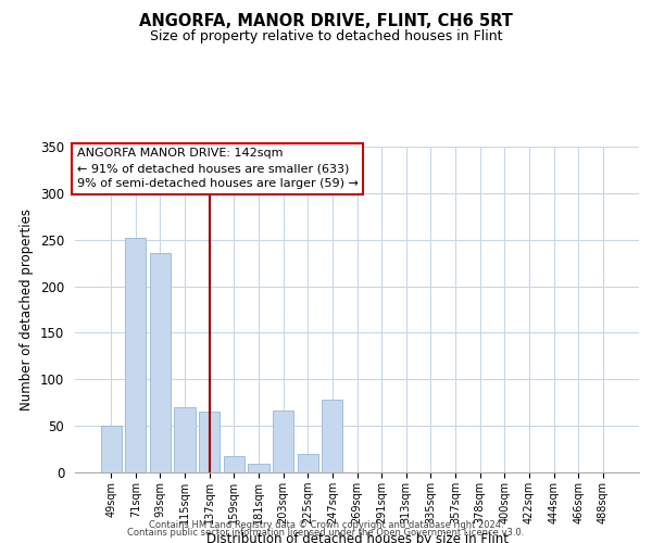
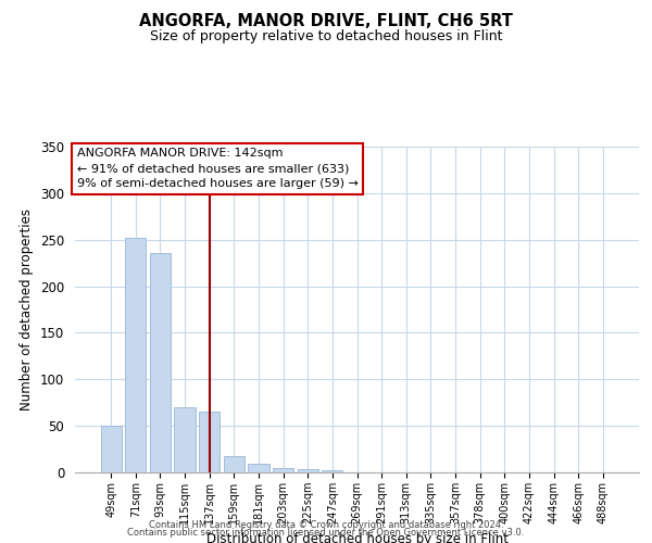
203sqm: 66 -> 5
225sqm: 20 -> 3
247sqm: 78 -> 2
